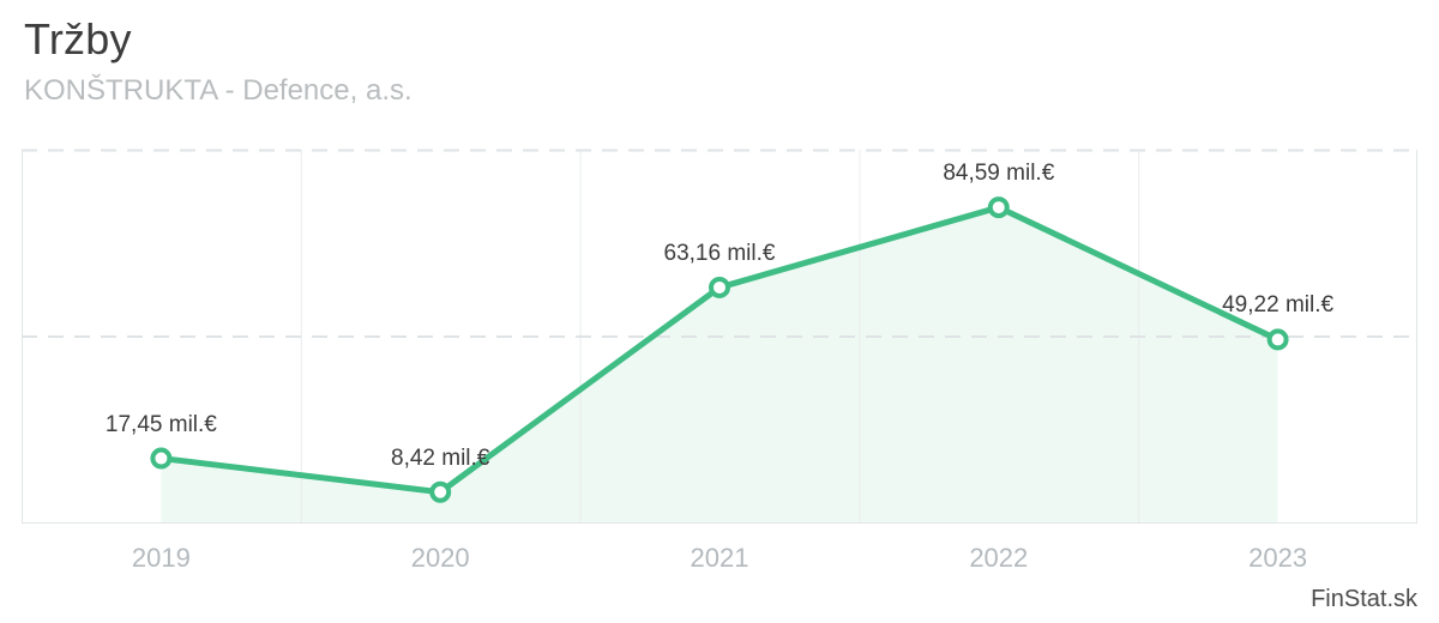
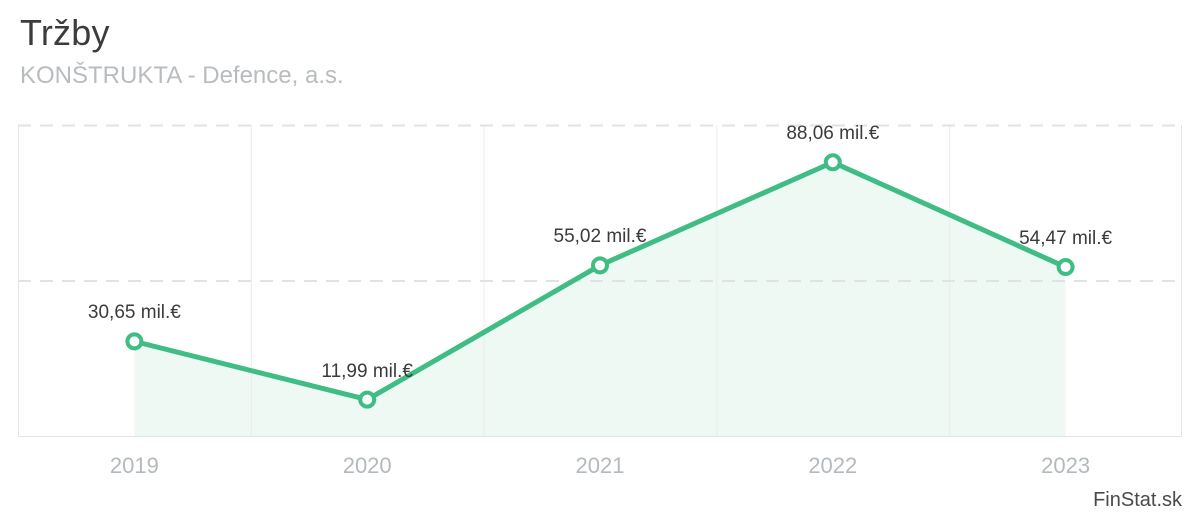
2019: 17,45 -> 30,65
2020: 8,42 -> 11,99
2021: 63,16 -> 55,02
2022: 84,59 -> 88,06
2023: 49,22 -> 54,47
